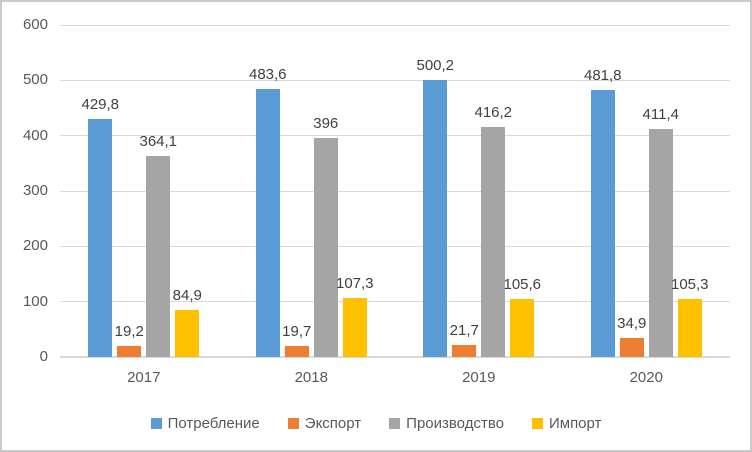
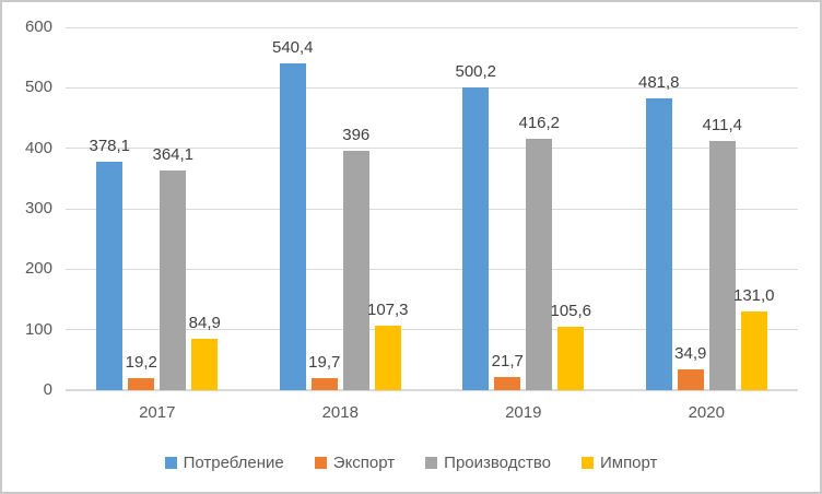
Потребление/2017: 429,8 -> 378,1
Потребление/2018: 483,6 -> 540,4
Импорт/2020: 105,3 -> 131,0
